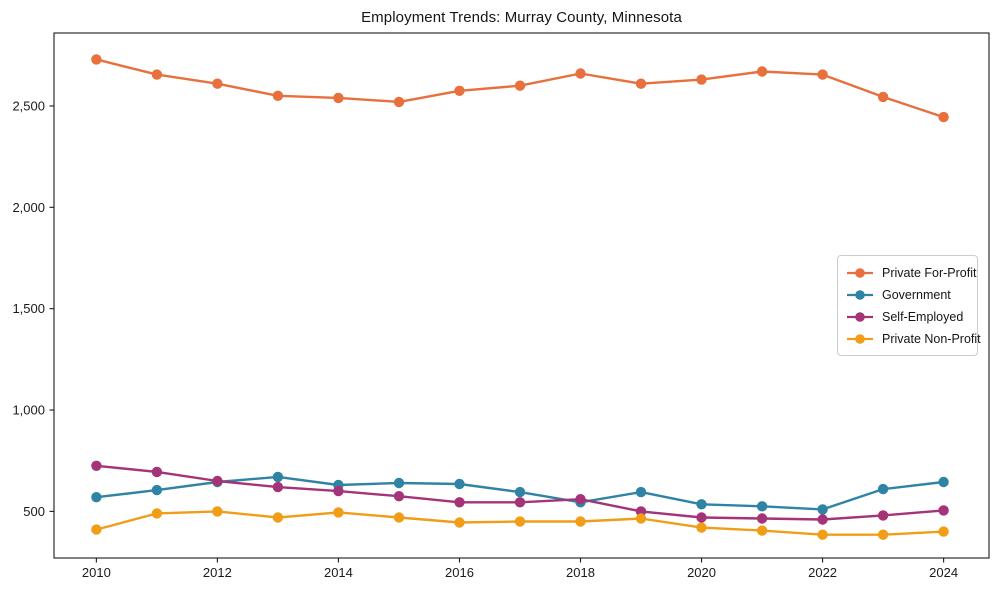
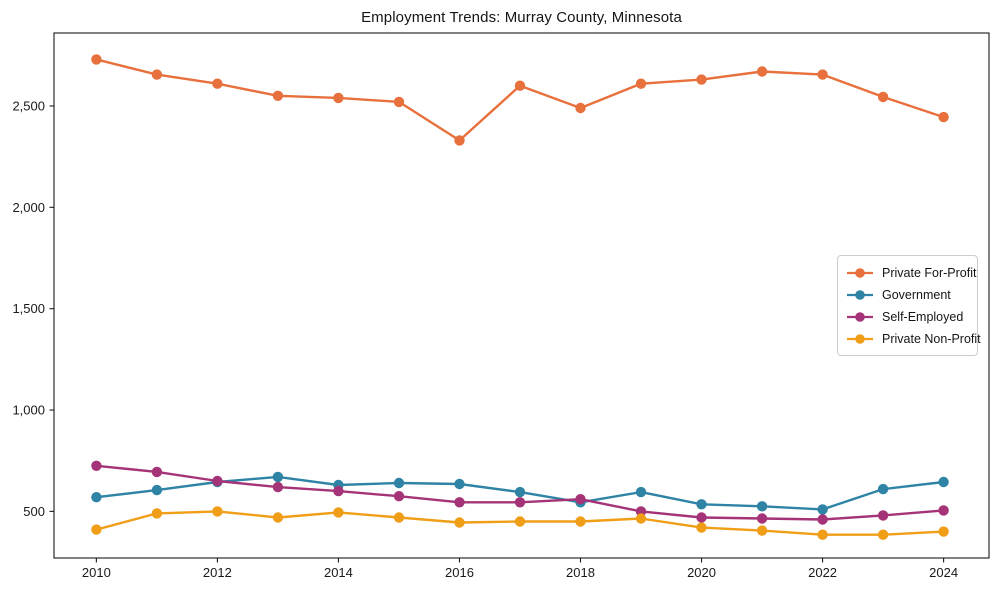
Private For-Profit/2016: 2580 -> 2330
Private For-Profit/2018: 2660 -> 2490
